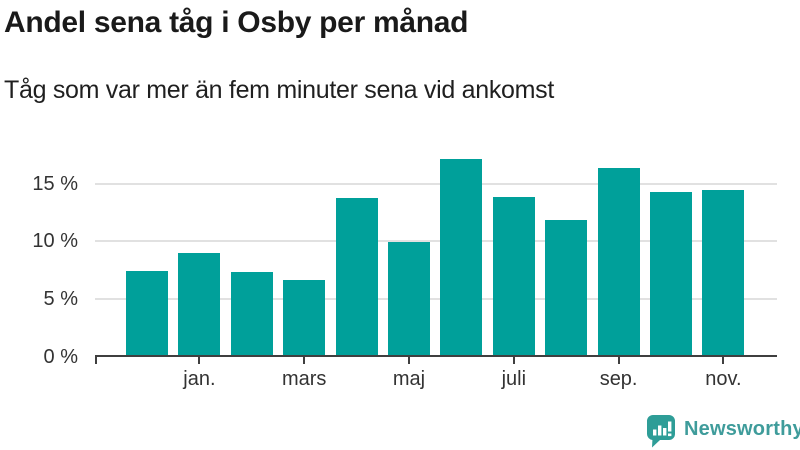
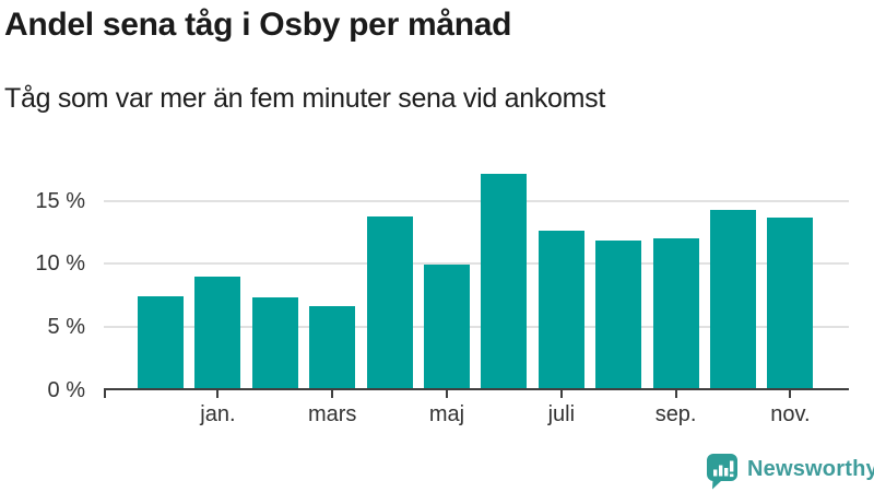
juli: 13.7% -> 12.5%
sep.: 16.2% -> 11.9%
nov.: 14.3% -> 13.5%
